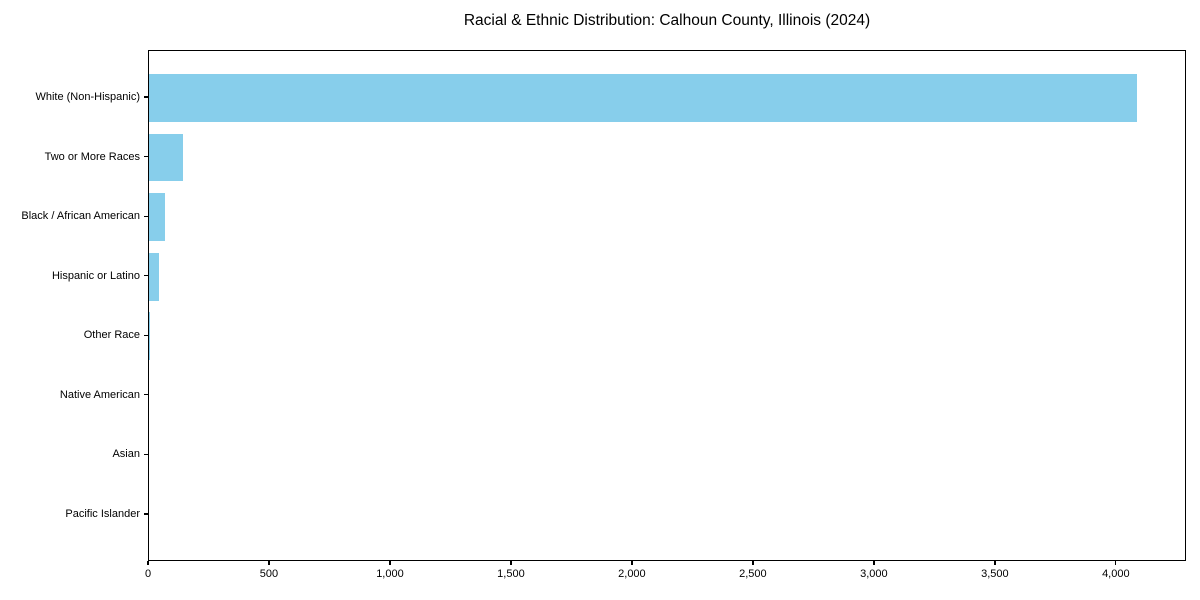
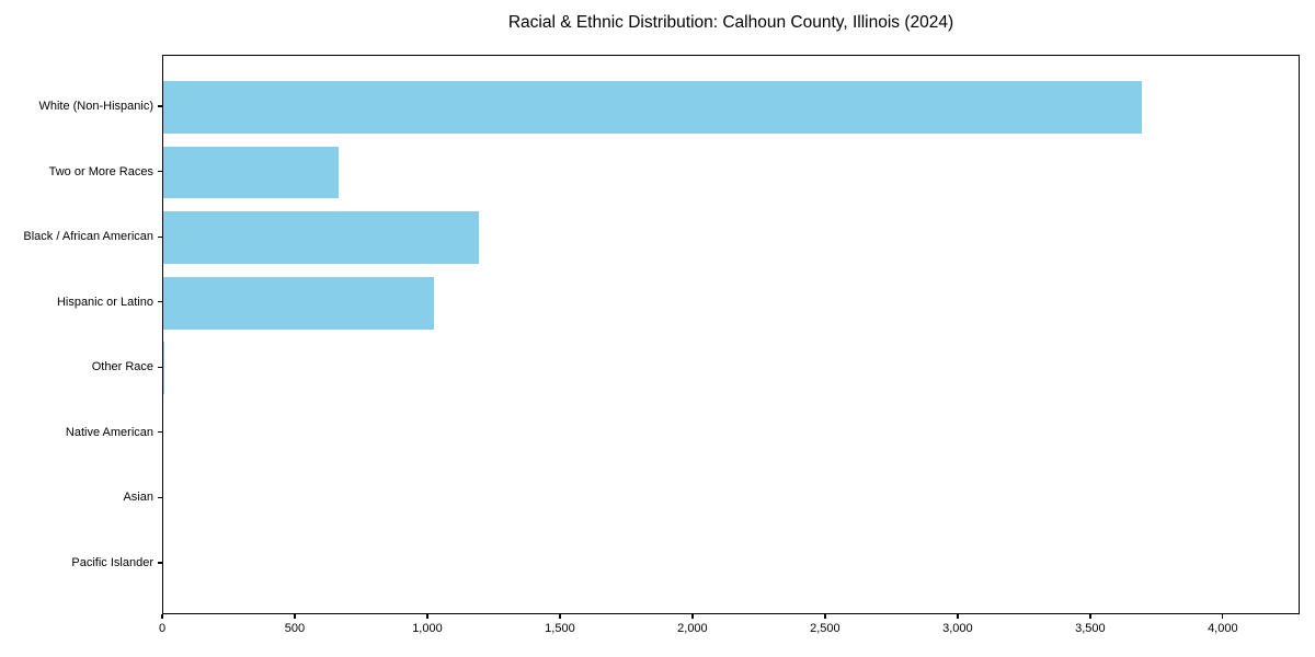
White (Non-Hispanic): 4080 -> 3690
Two or More Races: 140 -> 660
Black / African American: 70 -> 1190
Hispanic or Latino: 40 -> 1020
